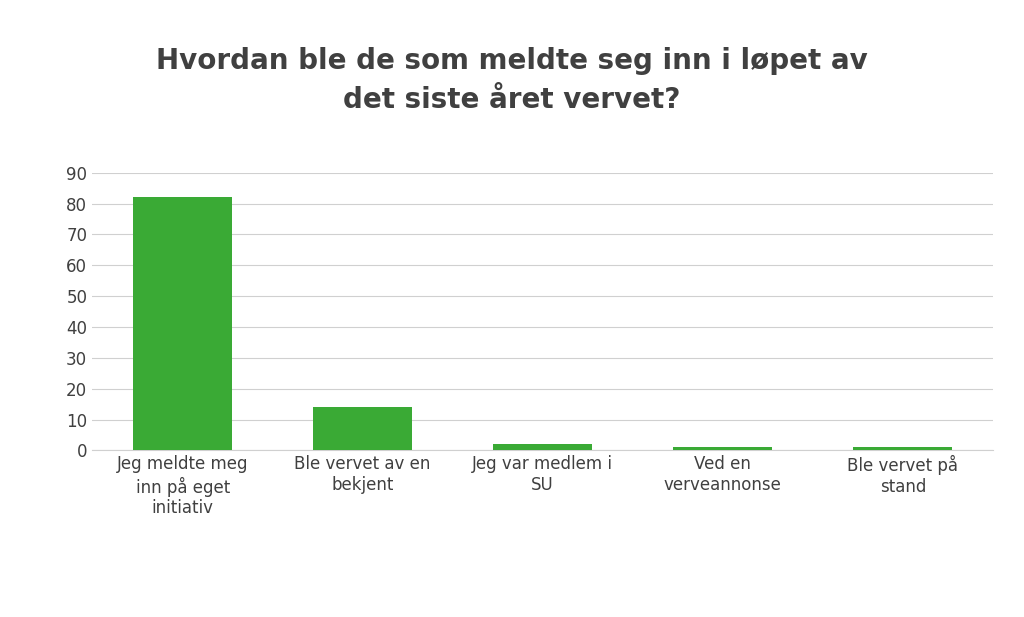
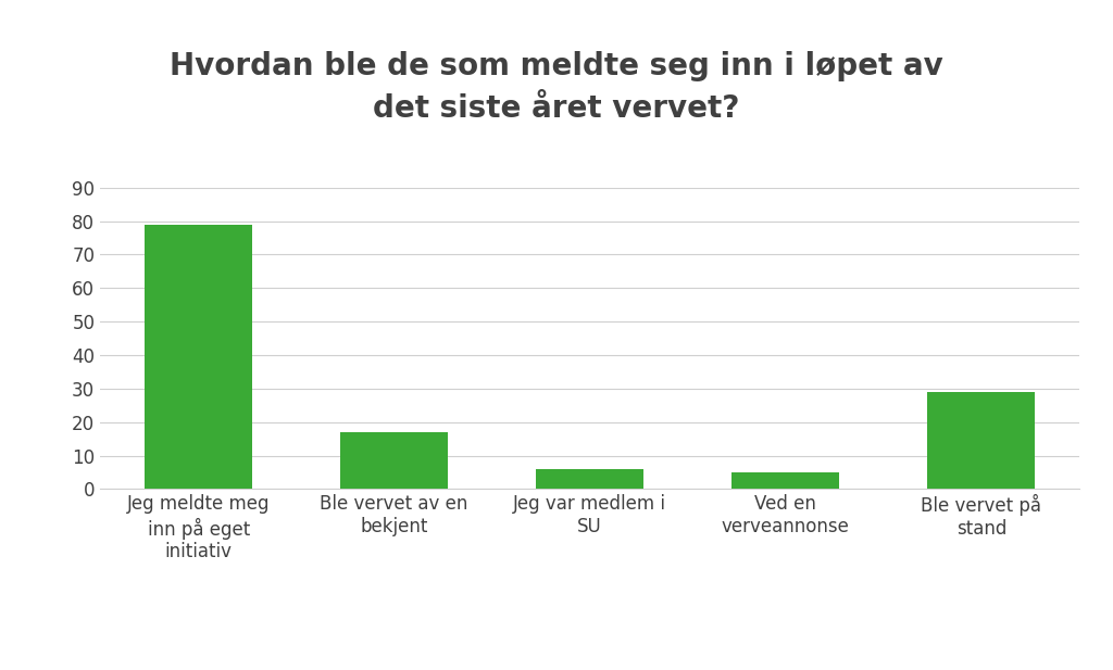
Jeg meldte meg inn på eget initiativ: 82 -> 79
Ble vervet av en bekjent: 14 -> 17
Jeg var medlem i SU: 2 -> 6
Ved en verveannonse: 1 -> 5
Ble vervet på stand: 1 -> 29
